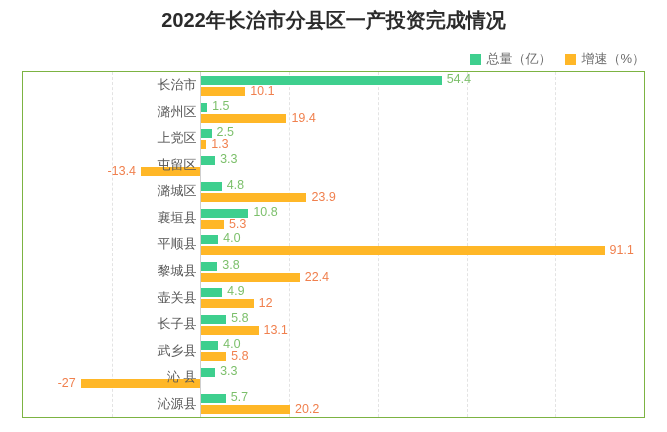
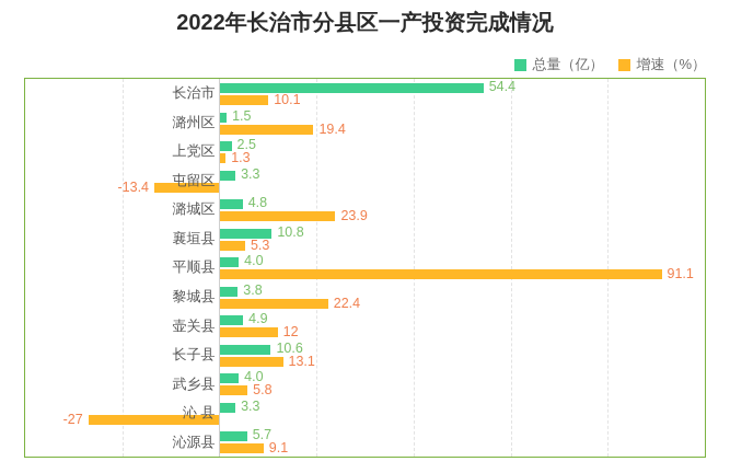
总量（亿）/长子县: 5.8 -> 10.6
增速（%）/沁源县: 20.2 -> 9.1
